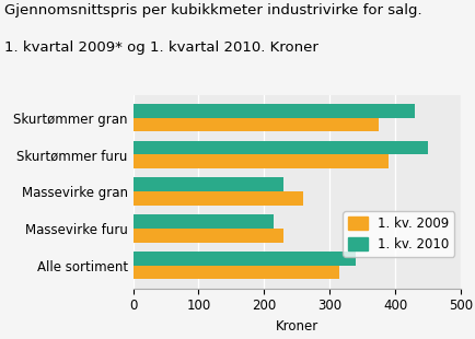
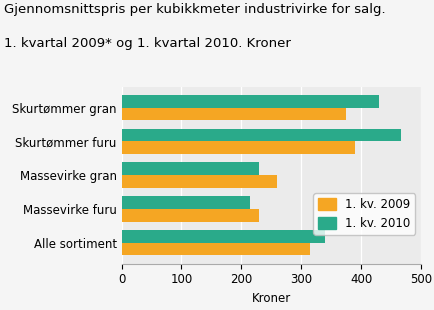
1. kv. 2010/Skurtømmer furu: 450 -> 466
